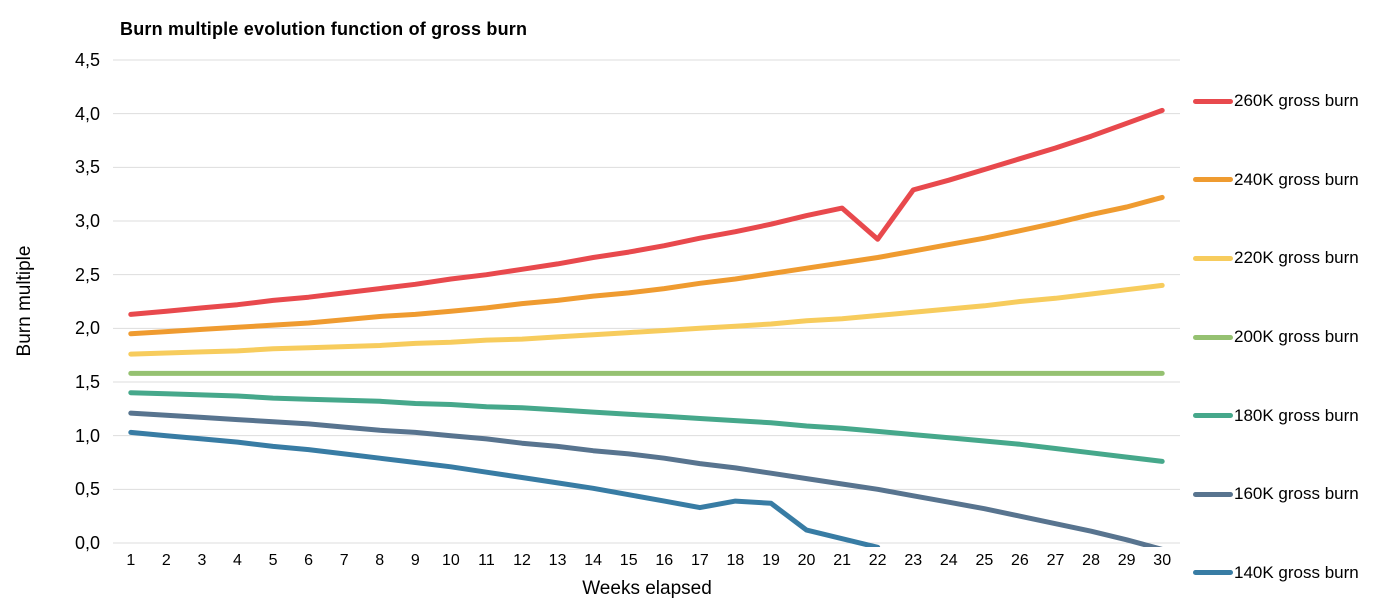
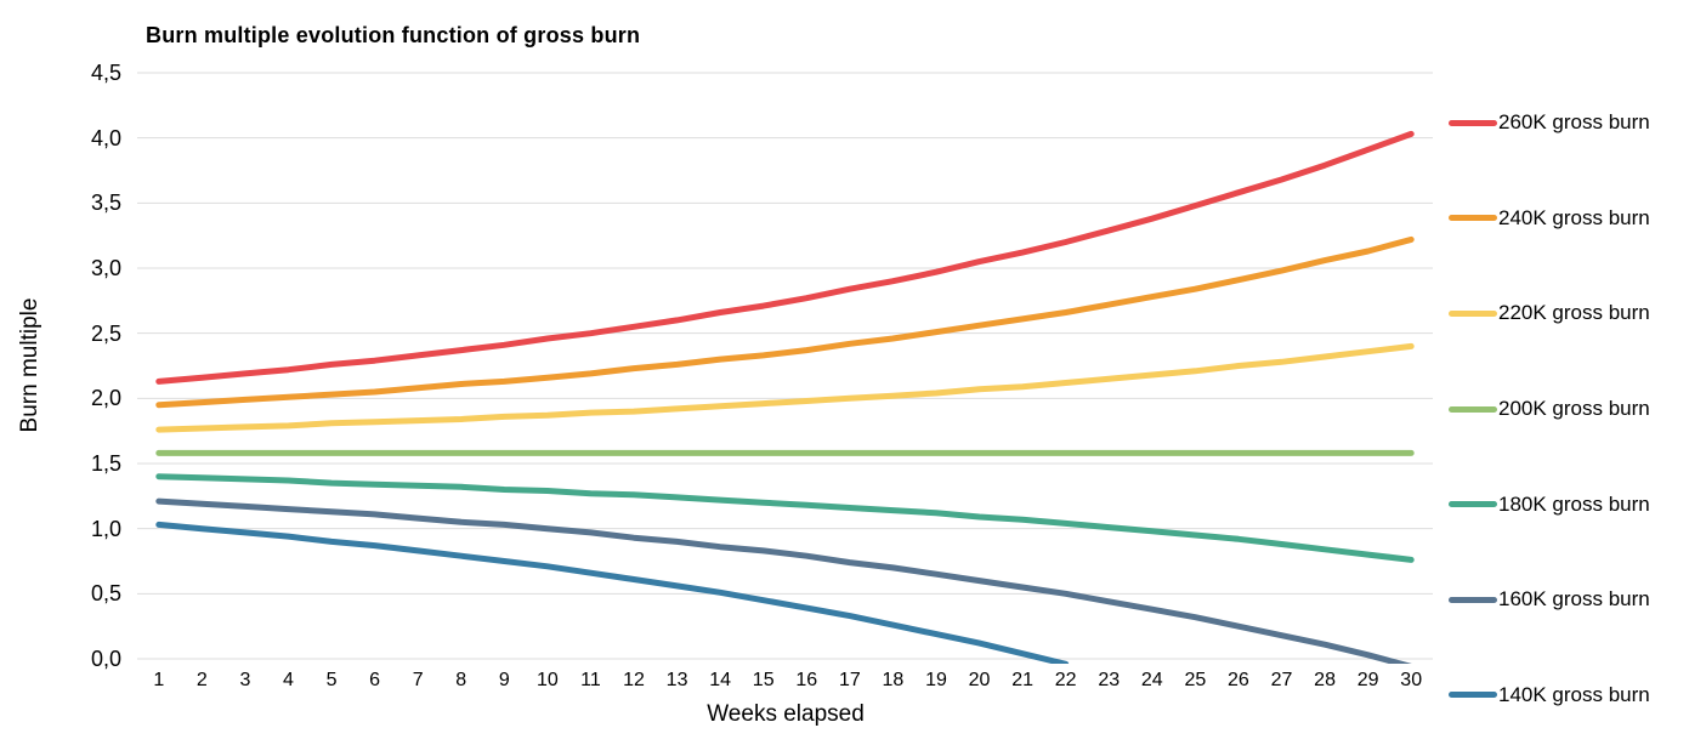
140K gross burn/18: 0,39 -> 0,26
140K gross burn/19: 0,37 -> 0,19
260K gross burn/22: 2,83 -> 3,20
